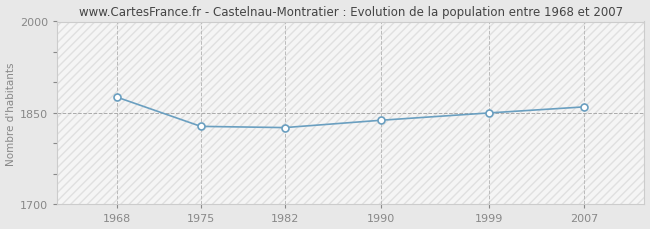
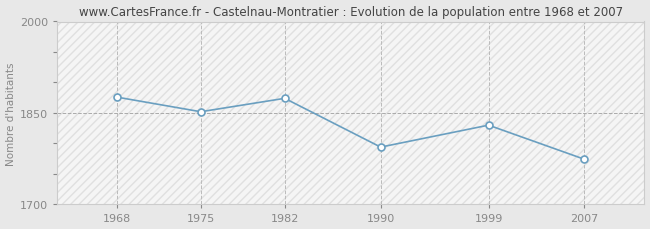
1975: 1828 -> 1852
1982: 1826 -> 1874
1990: 1838 -> 1794
1999: 1850 -> 1830
2007: 1860 -> 1774
